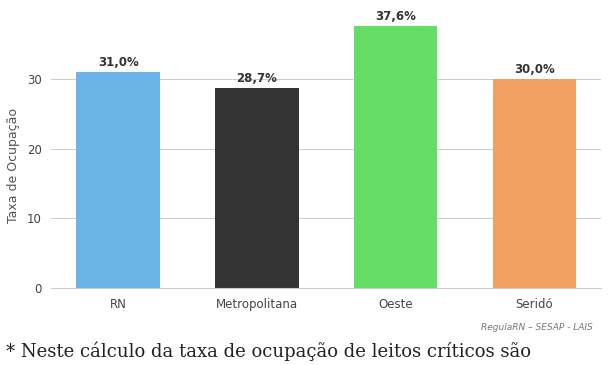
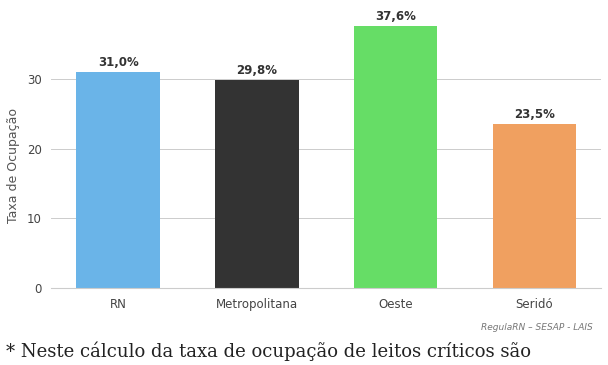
Metropolitana: 28,7% -> 29,8%
Seridó: 30,0% -> 23,5%
